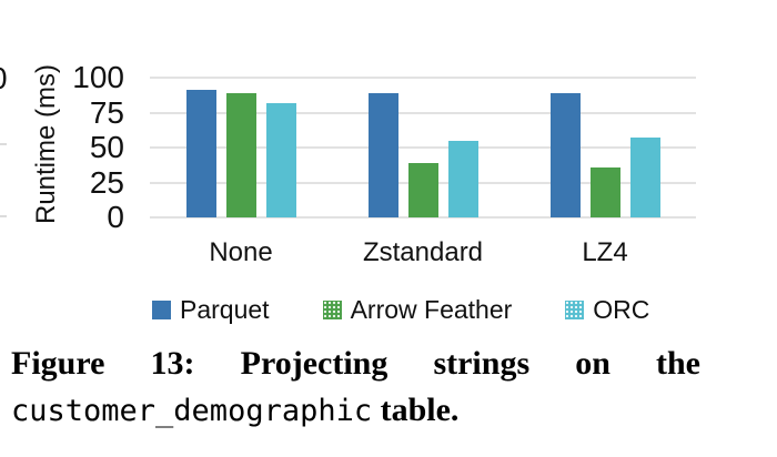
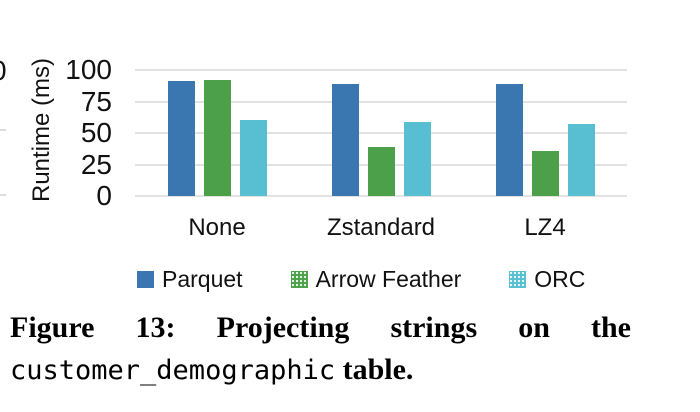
Arrow Feather/None: 89 -> 92
ORC/None: 82 -> 60
ORC/Zstandard: 55 -> 59
